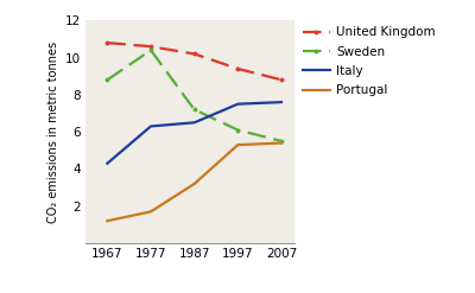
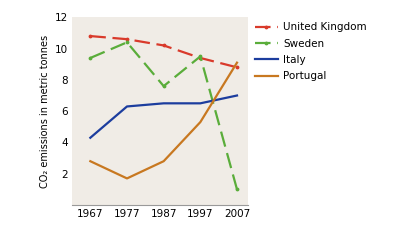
Sweden/1967: 8.8 -> 9.4
Portugal/1967: 1.2 -> 2.8
Sweden/1987: 7.2 -> 7.6
Portugal/1987: 3.2 -> 2.8
Sweden/1997: 6.1 -> 9.5
Italy/1997: 7.5 -> 6.5
Sweden/2007: 5.5 -> 1.0
Italy/2007: 7.6 -> 7.0
Portugal/2007: 5.4 -> 9.1
